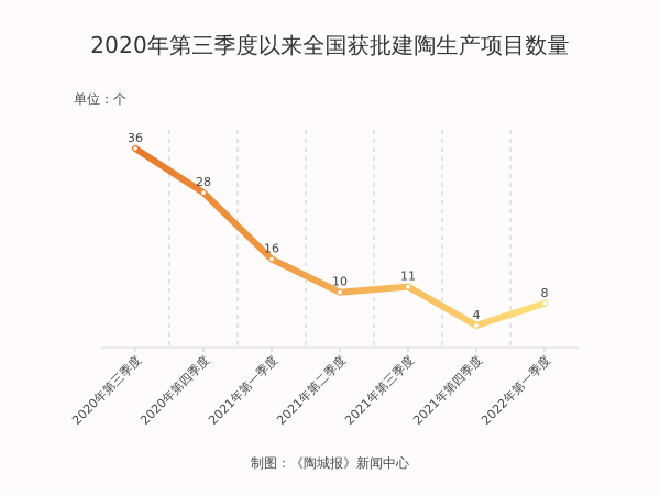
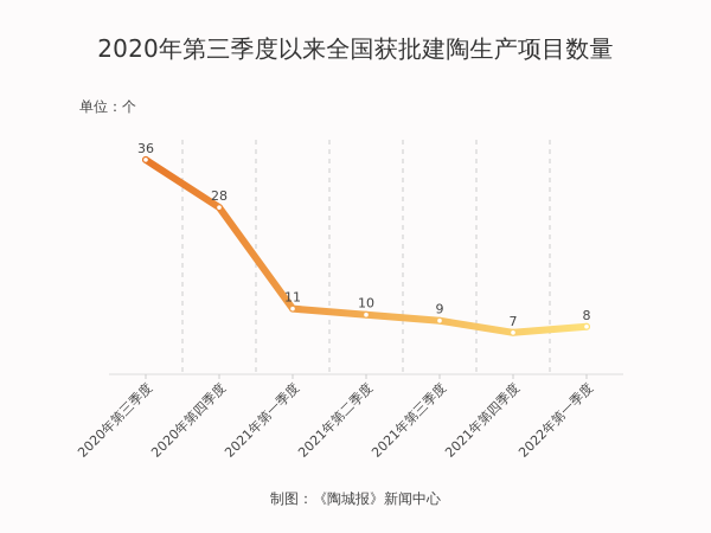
2021年第一季度: 16 -> 11
2021年第三季度: 11 -> 9
2021年第四季度: 4 -> 7
